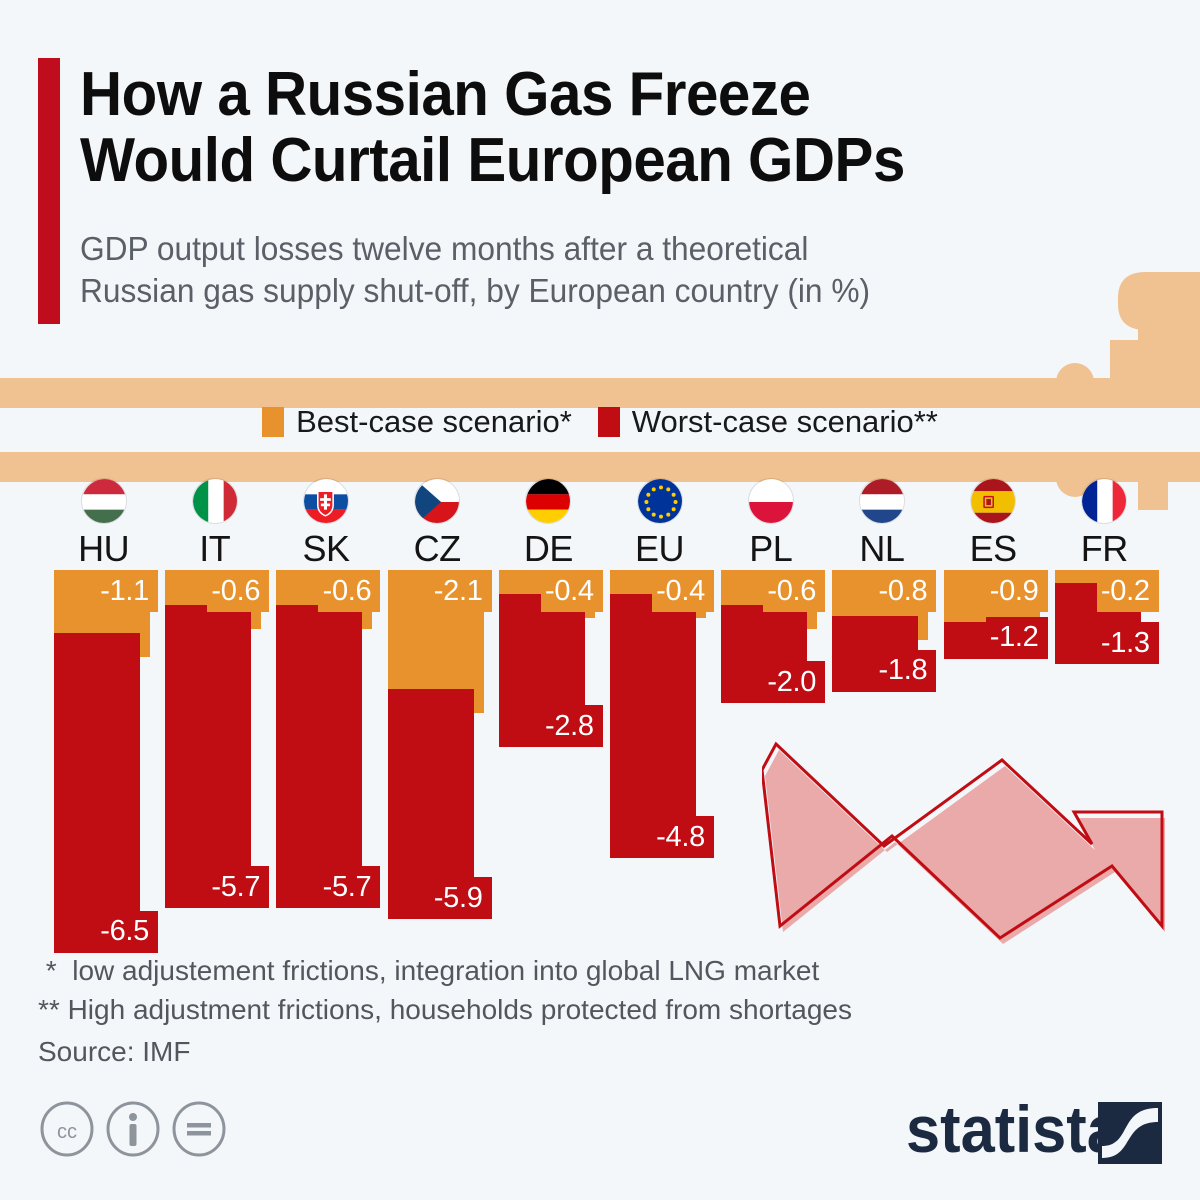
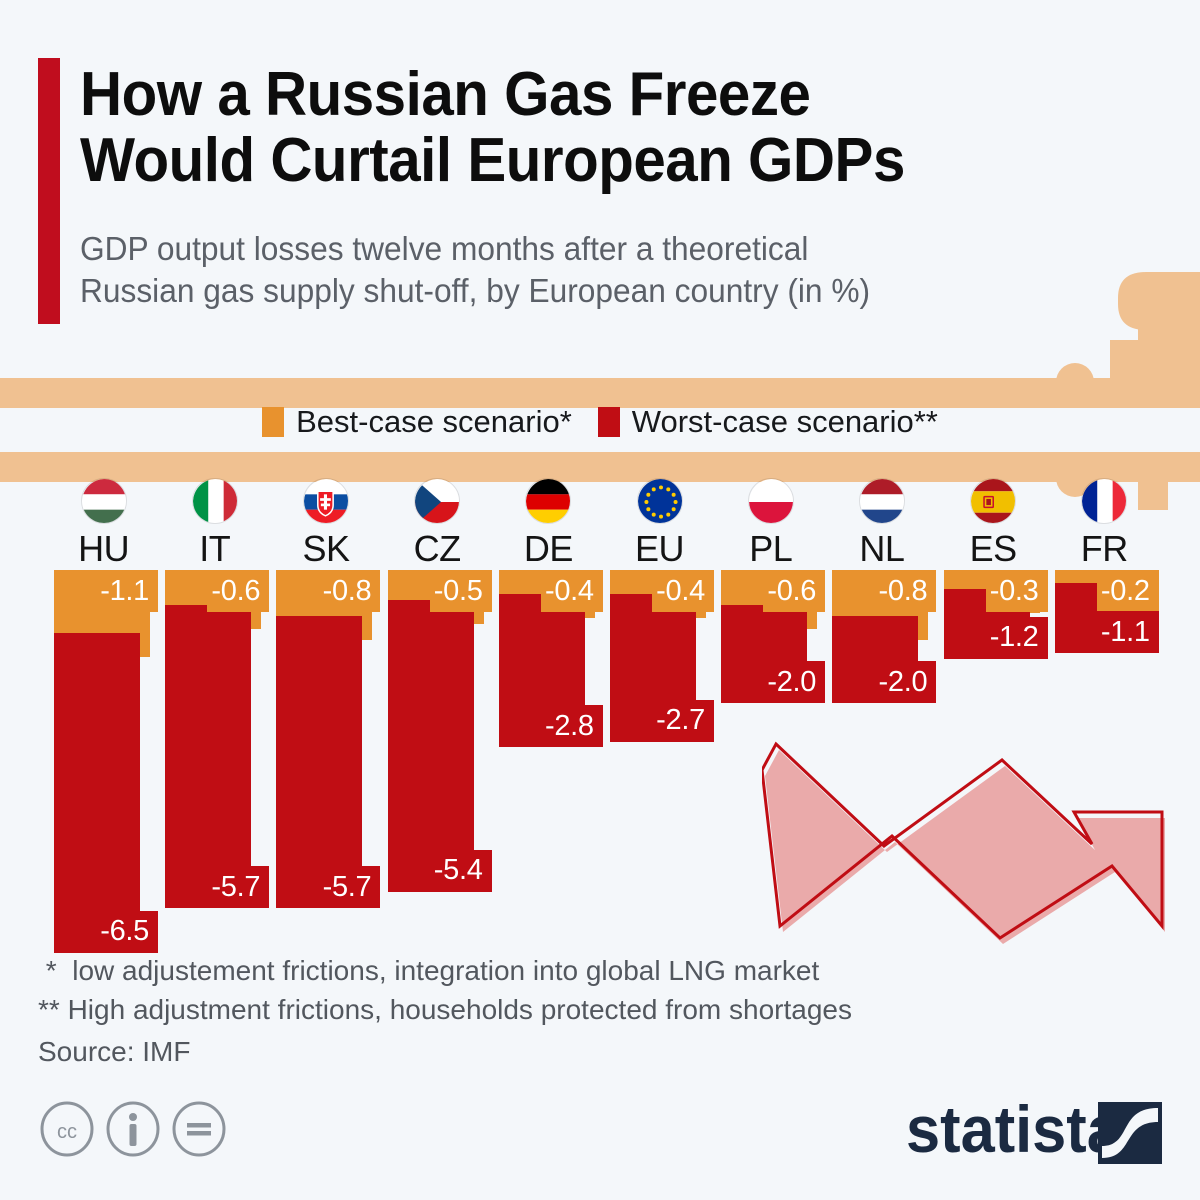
Best-case scenario*/SK: -0.6 -> -0.8
Best-case scenario*/CZ: -2.1 -> -0.5
Worst-case scenario**/CZ: -5.9 -> -5.4
Worst-case scenario**/EU: -4.8 -> -2.7
Worst-case scenario**/NL: -1.8 -> -2.0
Best-case scenario*/ES: -0.9 -> -0.3
Worst-case scenario**/FR: -1.3 -> -1.1
